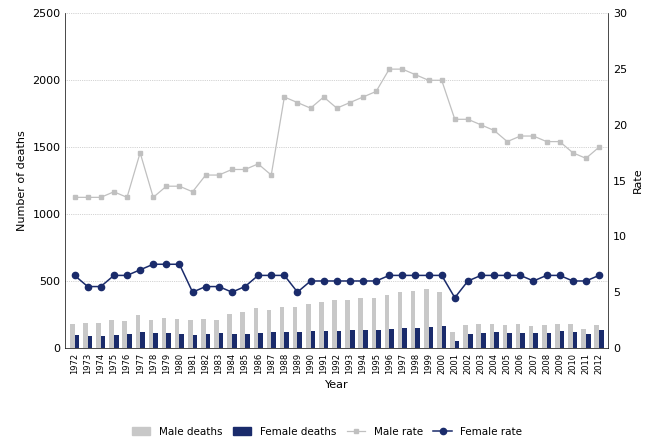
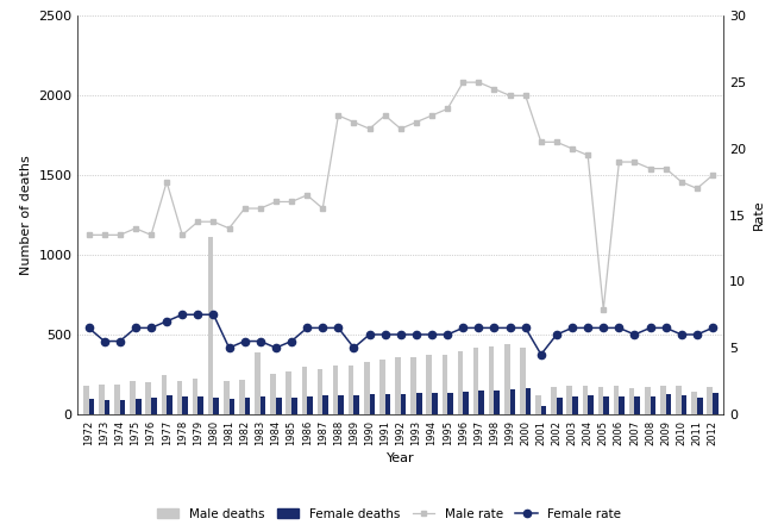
Male deaths/1980: 220 -> 1110
Male deaths/1983: 210 -> 390
Male rate/2005: 18.5 -> 7.9
